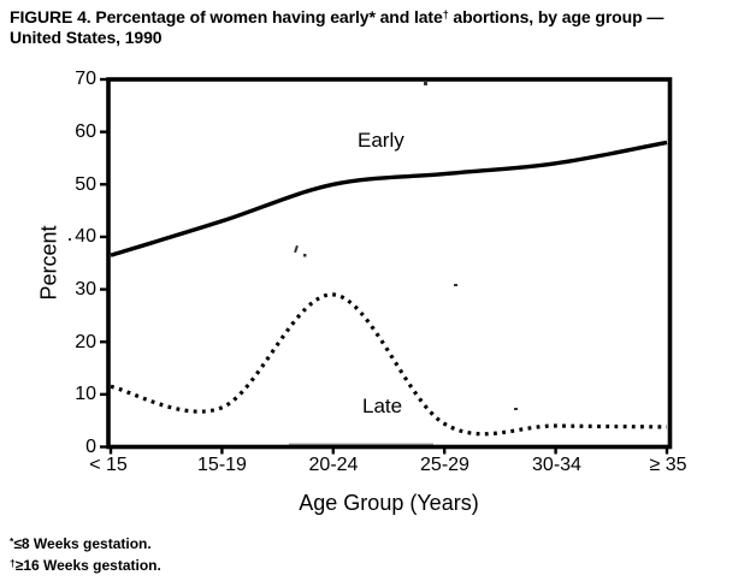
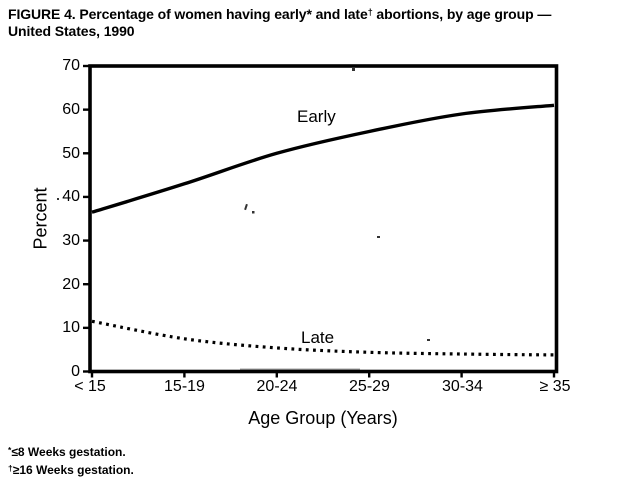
Late/20-24: 29 -> 5
Early/25-29: 52 -> 55
Early/30-34: 54 -> 59
Early/≥ 35: 58 -> 61
